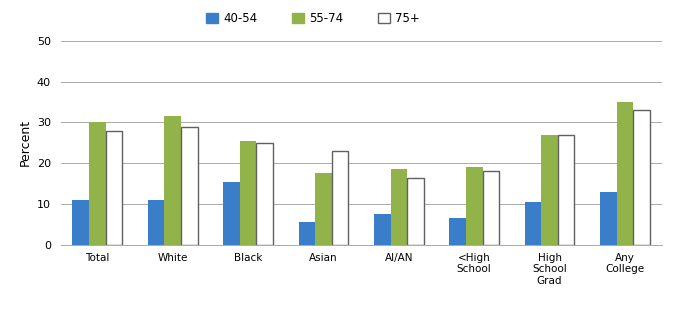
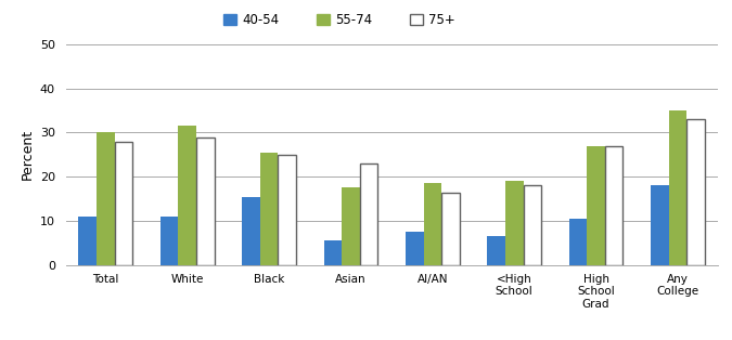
40-54/Any College: 13.0 -> 18.0
